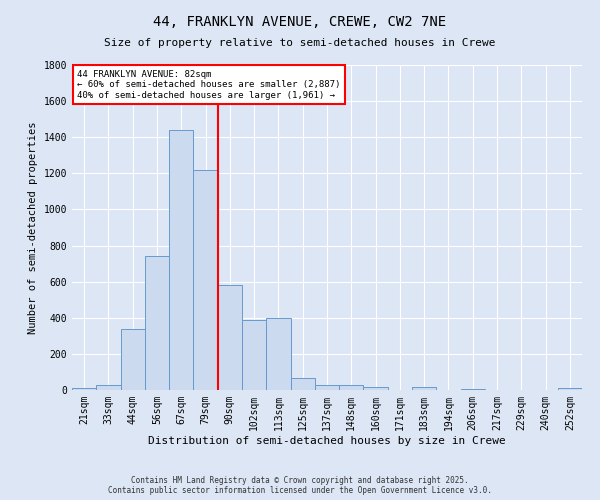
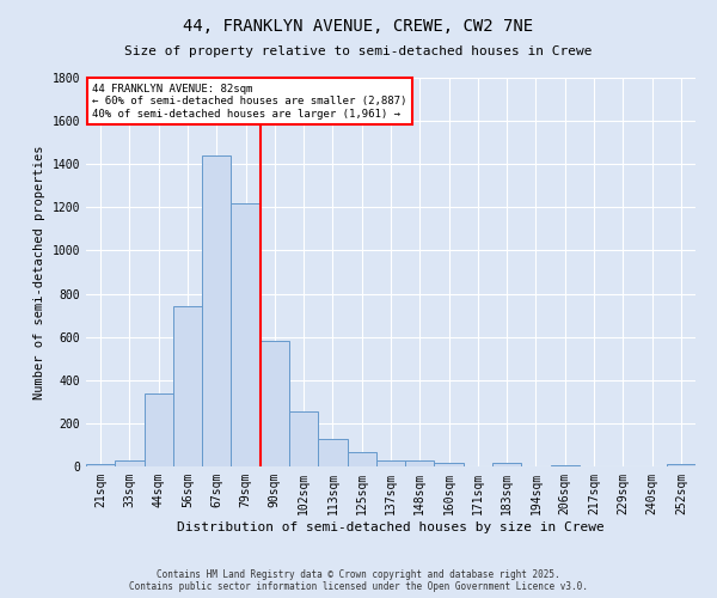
102sqm: 390 -> 260
113sqm: 400 -> 120
